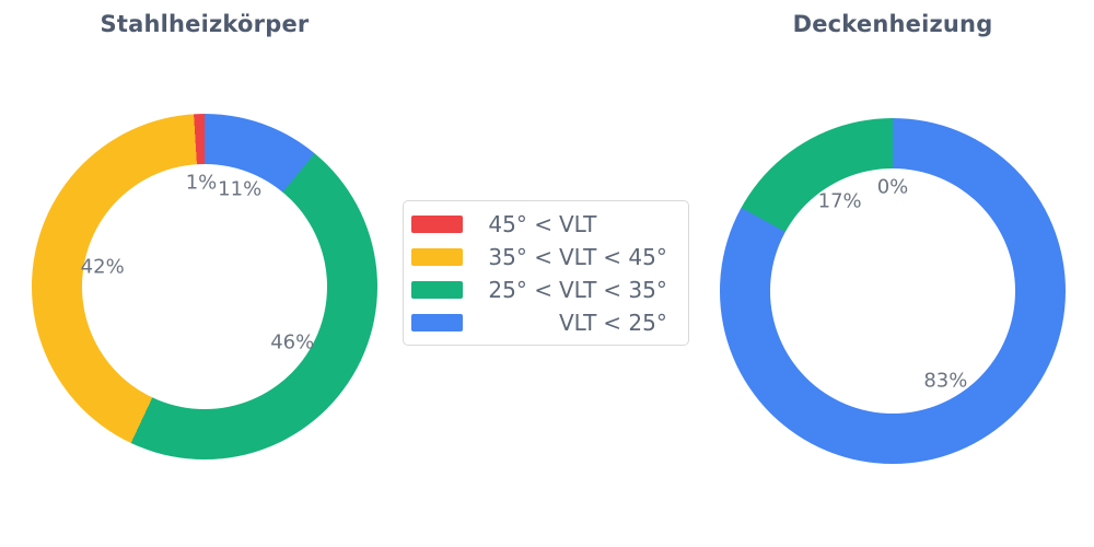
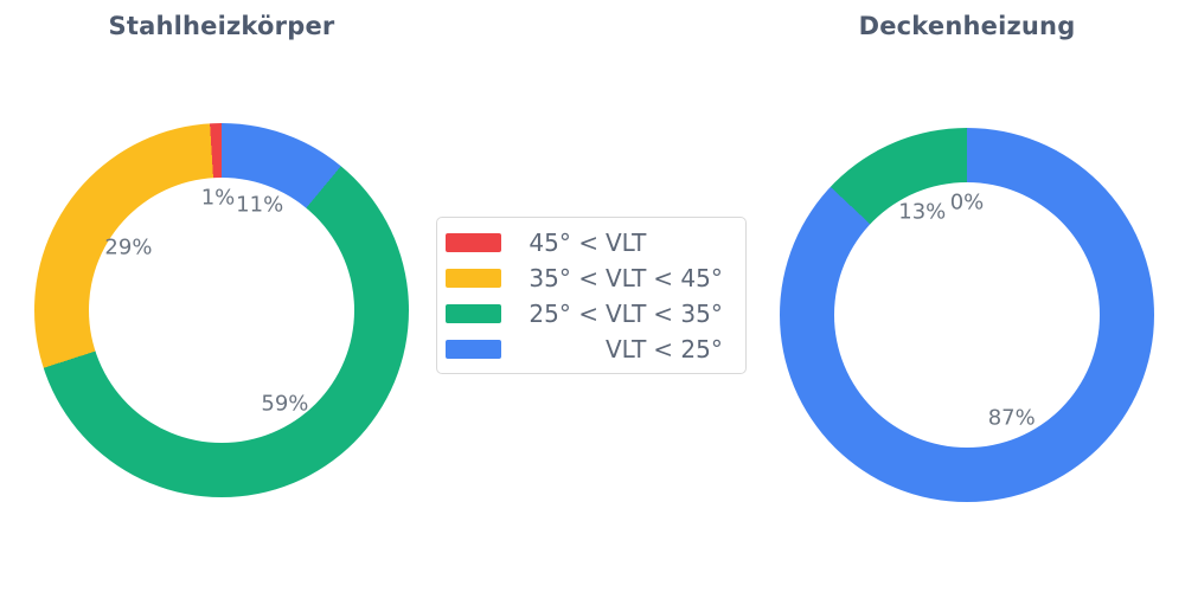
Stahlheizkörper/35° < VLT < 45°: 42% -> 29%
Stahlheizkörper/25° < VLT < 35°: 46% -> 59%
Deckenheizung/25° < VLT < 35°: 17% -> 13%
Deckenheizung/VLT < 25°: 83% -> 87%
